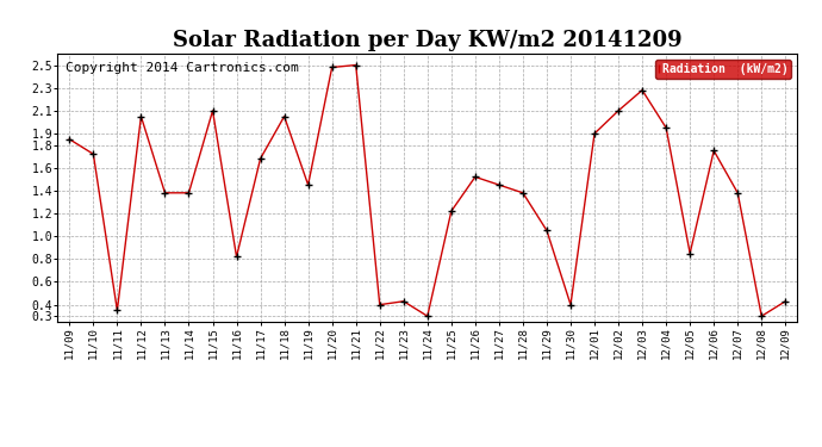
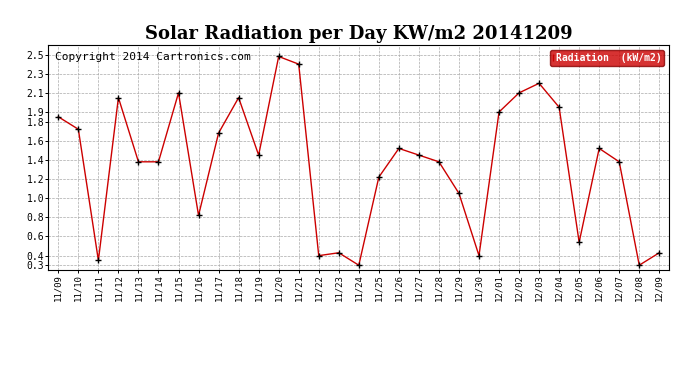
11/21: 2.50 -> 2.40
12/03: 2.28 -> 2.20
12/05: 0.85 -> 0.54
12/06: 1.75 -> 1.52
